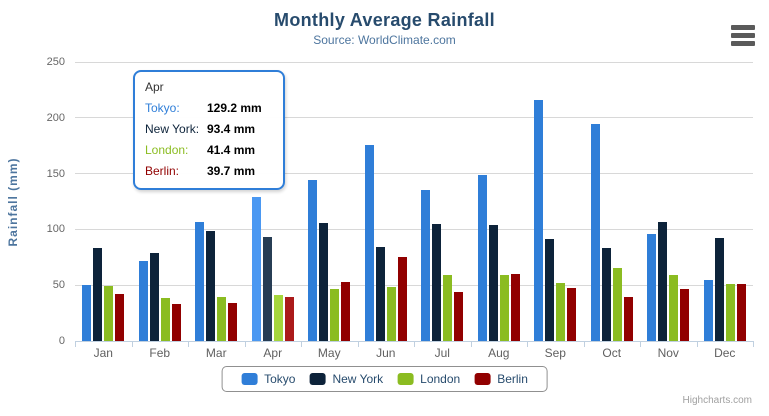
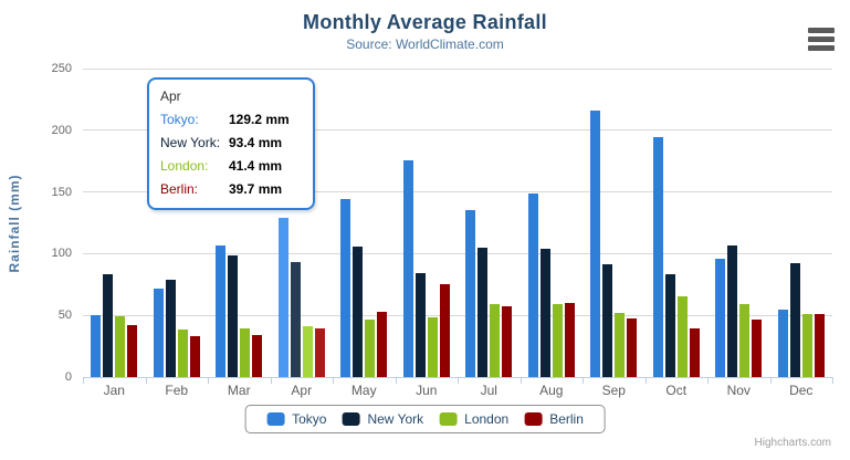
Berlin/Jul: 44 -> 57
